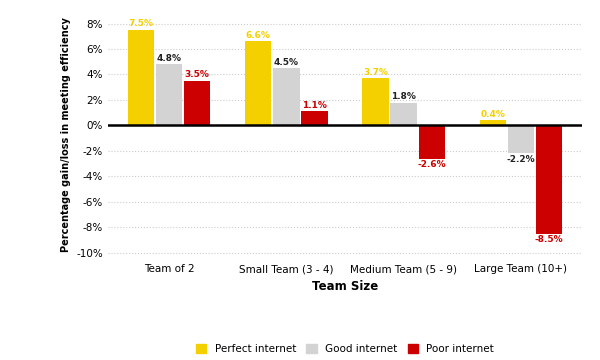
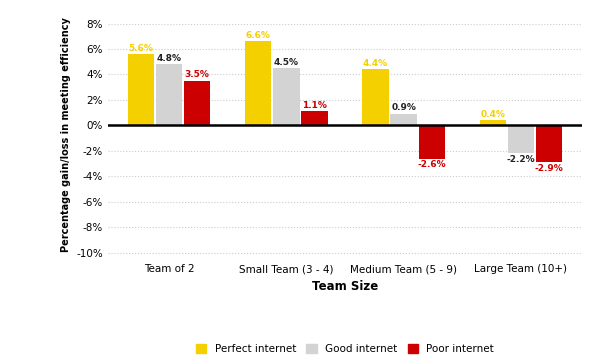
Perfect internet/Team of 2: 7.5% -> 5.6%
Perfect internet/Medium Team (5 - 9): 3.7% -> 4.4%
Good internet/Medium Team (5 - 9): 1.8% -> 0.9%
Poor internet/Large Team (10+): -8.5% -> -2.9%
